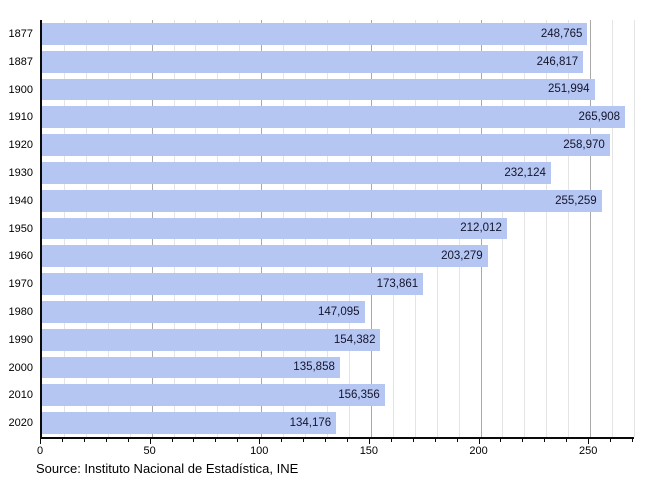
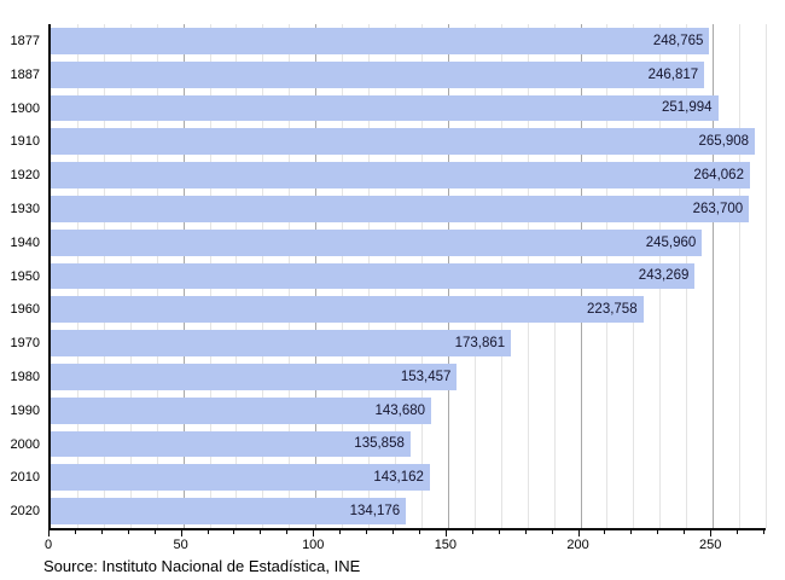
1920: 258,970 -> 264,062
1930: 232,124 -> 263,700
1940: 255,259 -> 245,960
1950: 212,012 -> 243,269
1960: 203,279 -> 223,758
1980: 147,095 -> 153,457
1990: 154,382 -> 143,680
2010: 156,356 -> 143,162
